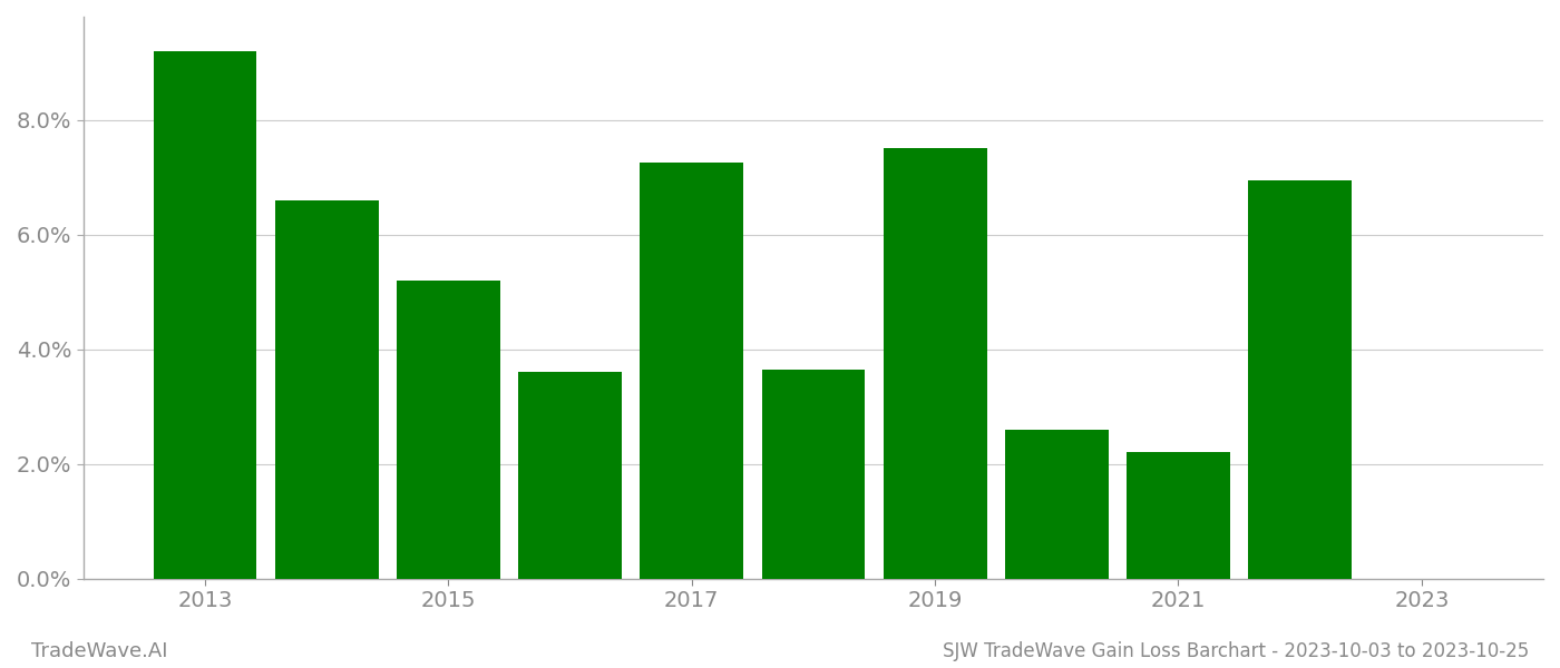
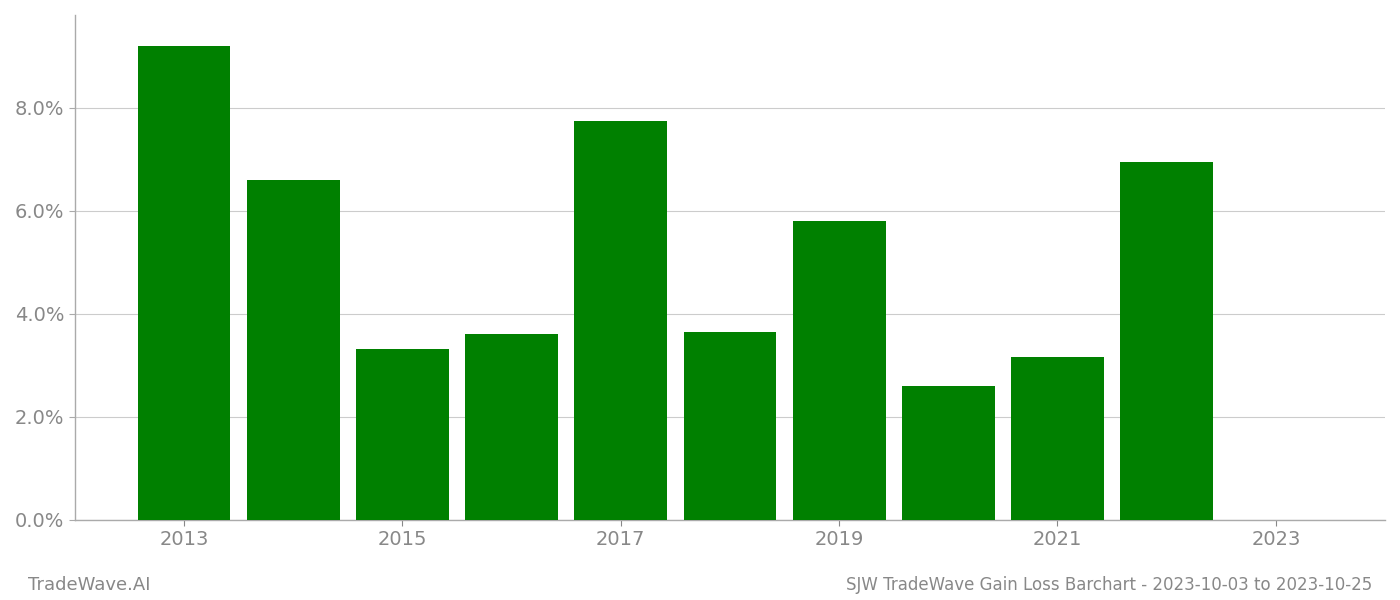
2015: 5.20% -> 3.32%
2017: 7.25% -> 7.74%
2019: 7.50% -> 5.80%
2021: 2.20% -> 3.16%
